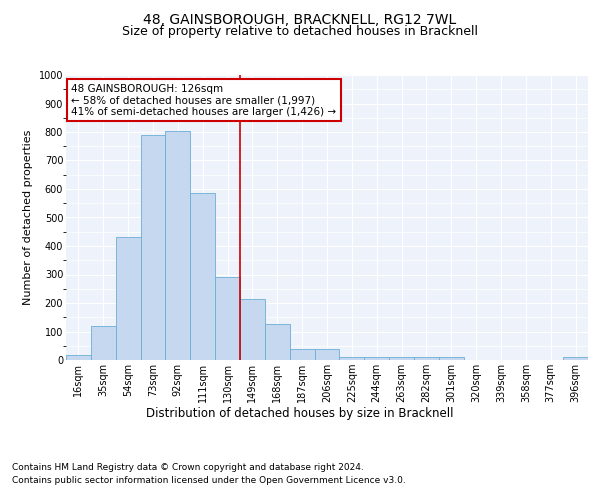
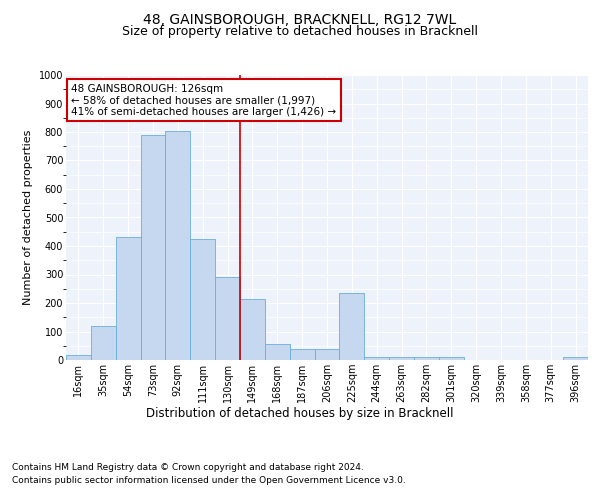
111sqm: 585 -> 425
168sqm: 125 -> 55
225sqm: 12 -> 235
